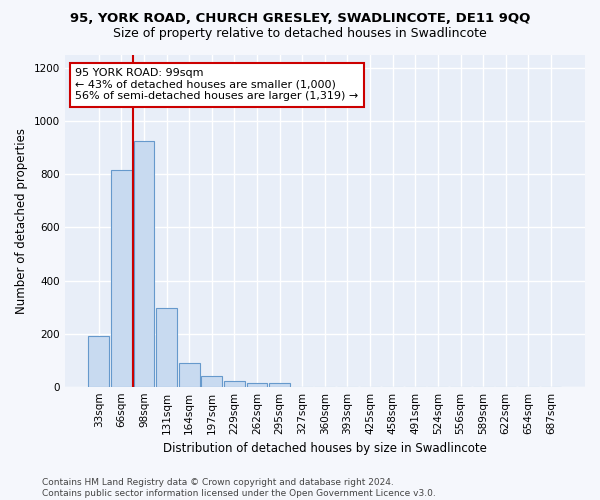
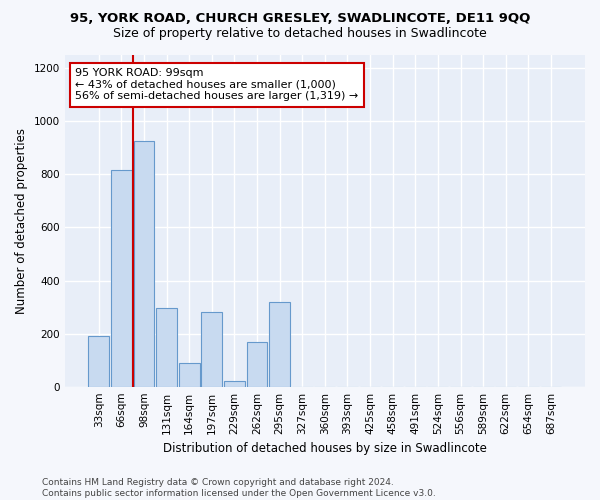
197sqm: 40 -> 280
262sqm: 15 -> 170
295sqm: 12 -> 320
